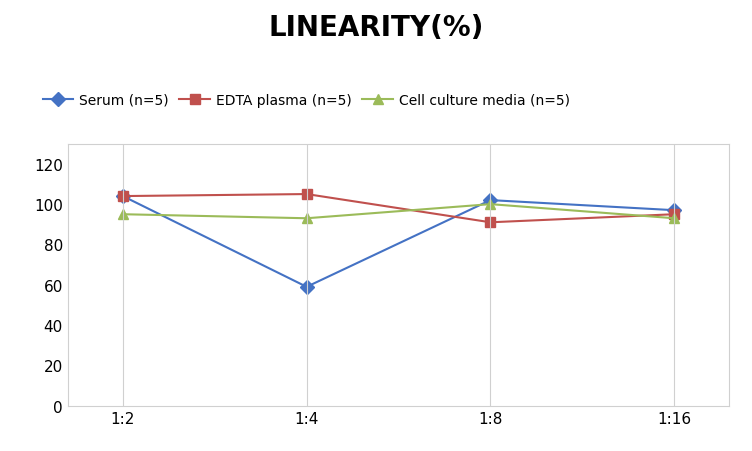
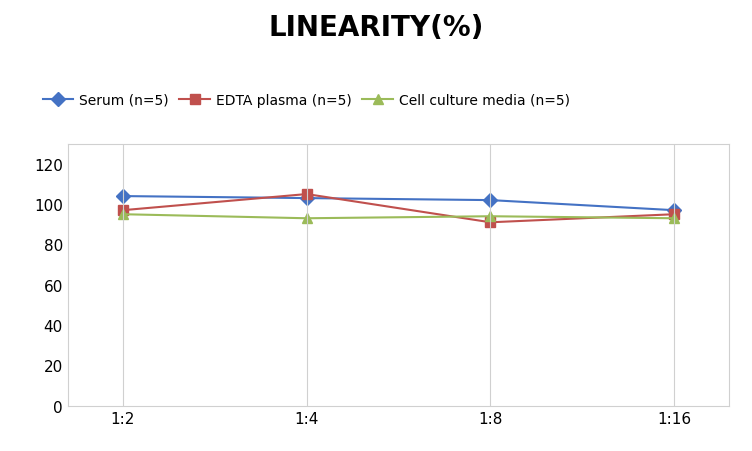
EDTA plasma (n=5)/1:2: 104 -> 97
Serum (n=5)/1:4: 59 -> 103
Cell culture media (n=5)/1:8: 100 -> 94
